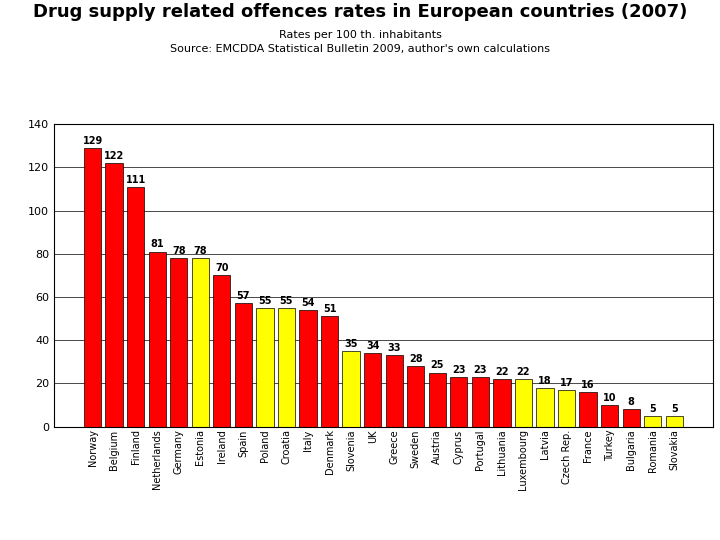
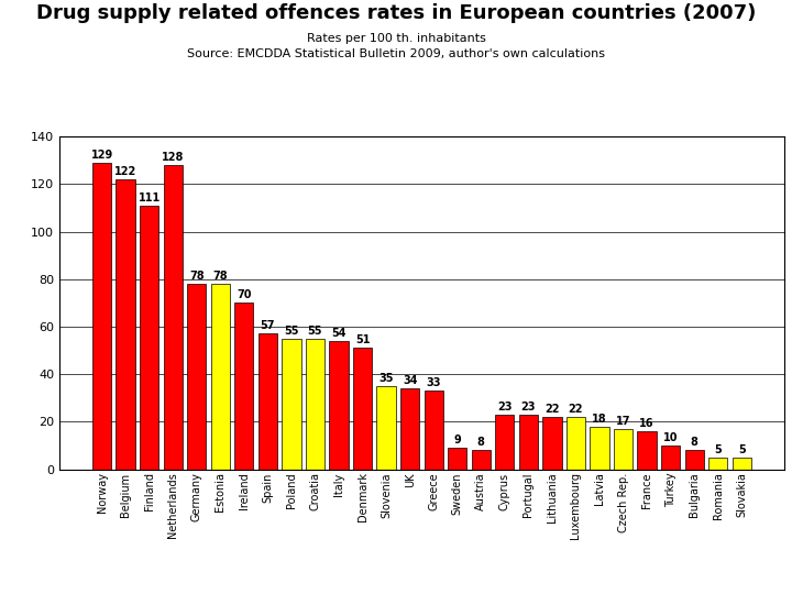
Netherlands: 81 -> 128
Sweden: 28 -> 9
Austria: 25 -> 8
